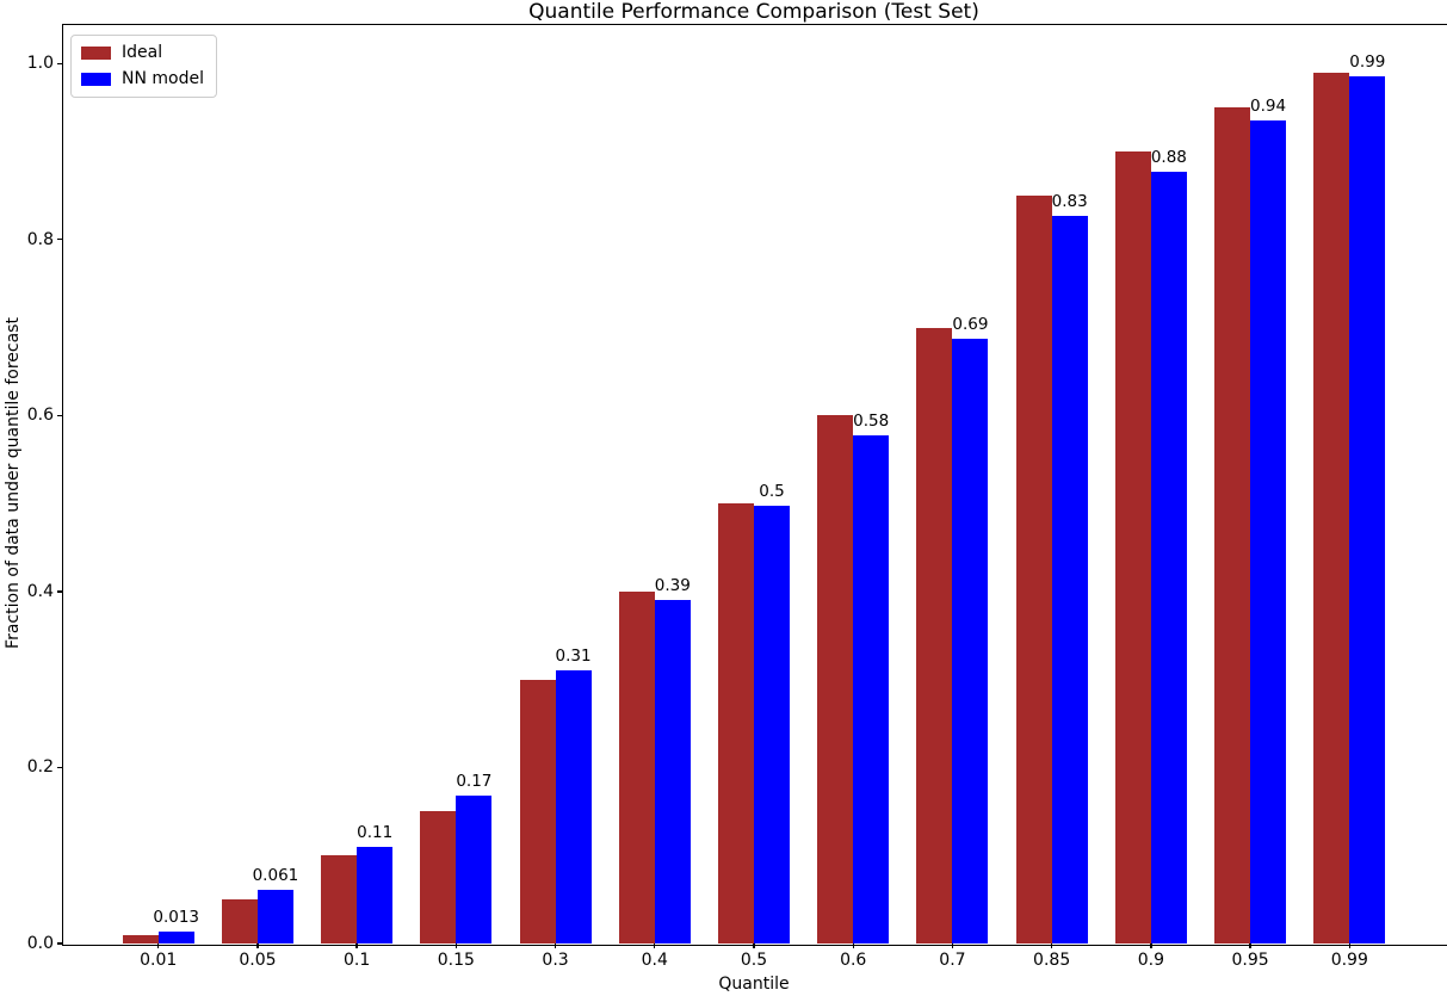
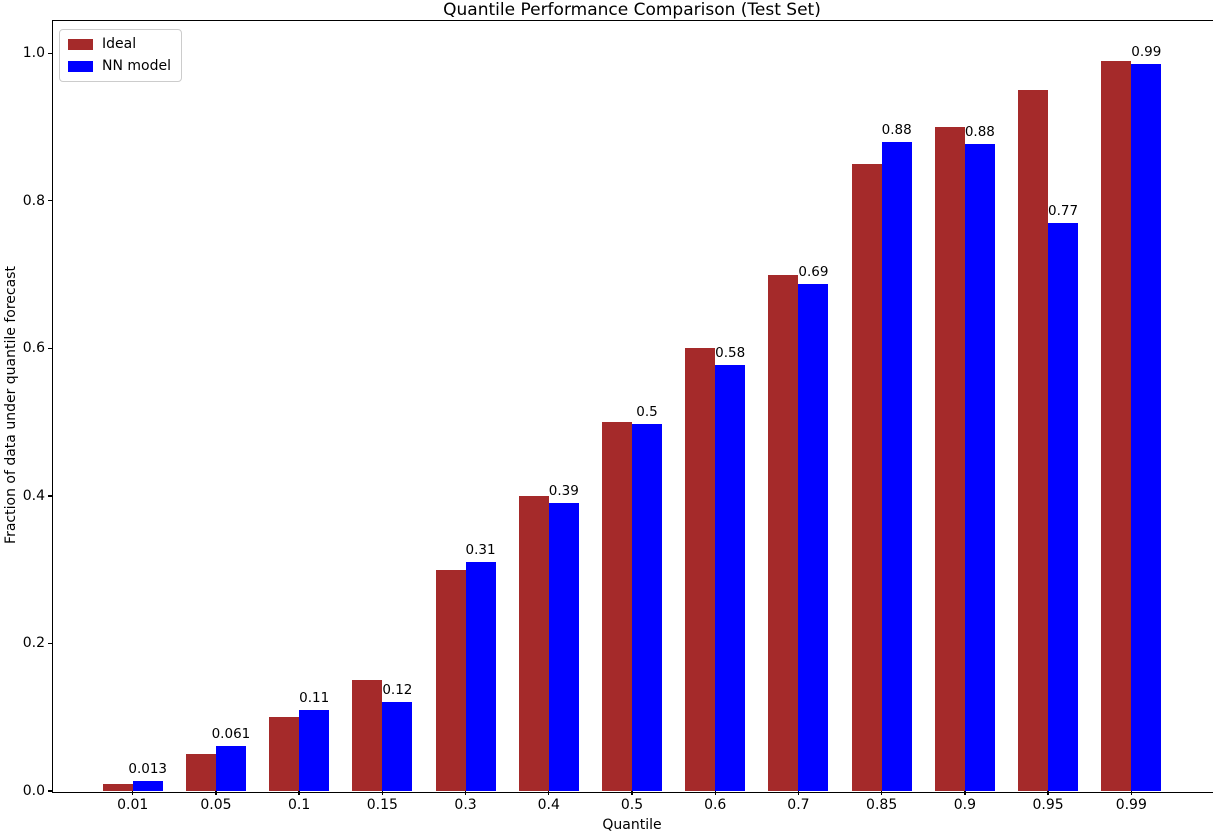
NN model/0.15: 0.17 -> 0.12
NN model/0.85: 0.83 -> 0.88
NN model/0.95: 0.94 -> 0.77
